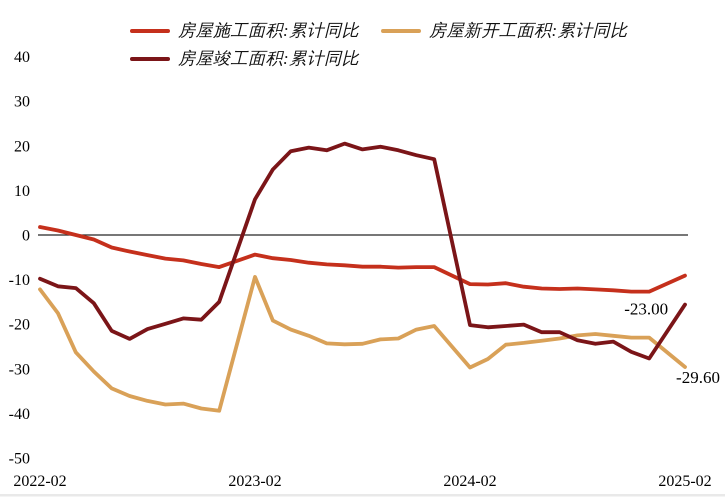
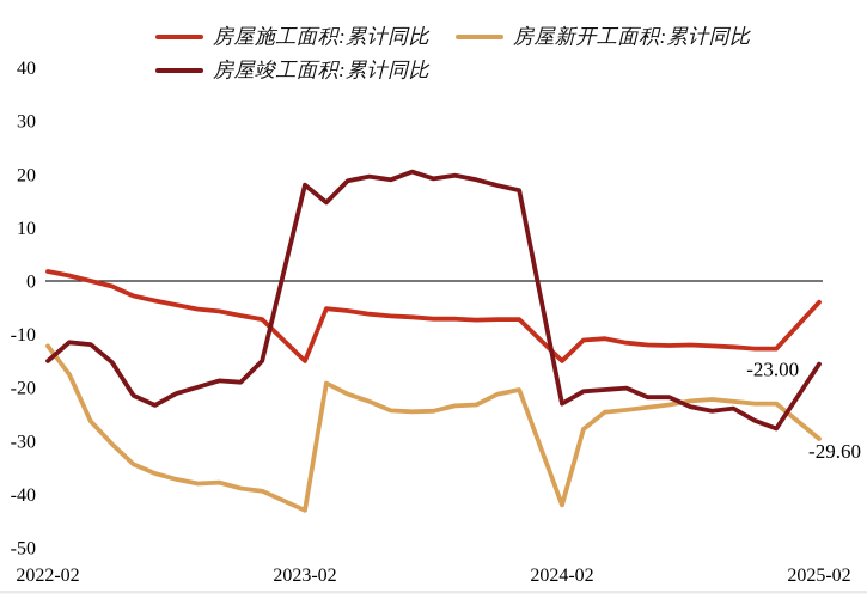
房屋竣工面积:累计同比/2022-02: -10 -> -15
房屋施工面积:累计同比/2023-02: -4 -> -15
房屋新开工面积:累计同比/2023-02: -9 -> -43
房屋竣工面积:累计同比/2023-02: 8 -> 18
房屋施工面积:累计同比/2024-02: -11 -> -15
房屋新开工面积:累计同比/2024-02: -30 -> -42
房屋竣工面积:累计同比/2024-02: -20 -> -23
房屋施工面积:累计同比/2025-02: -9 -> -4
